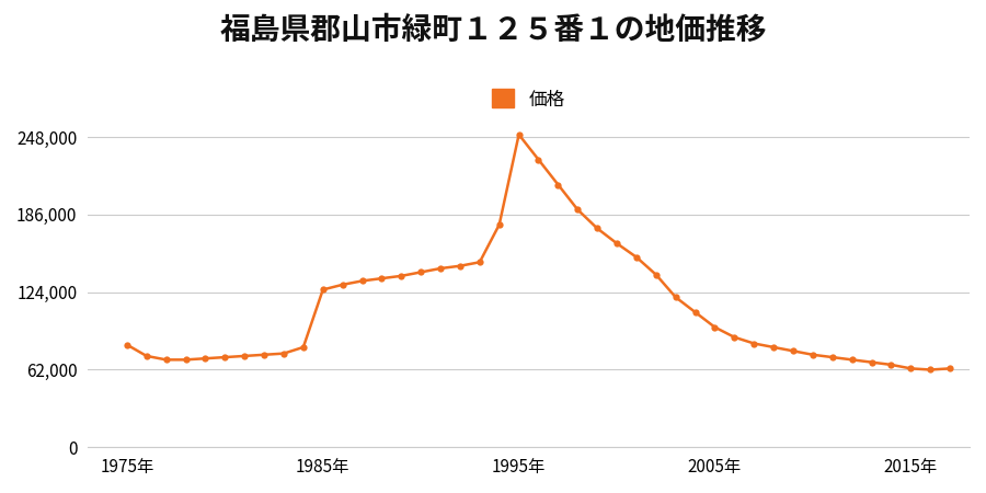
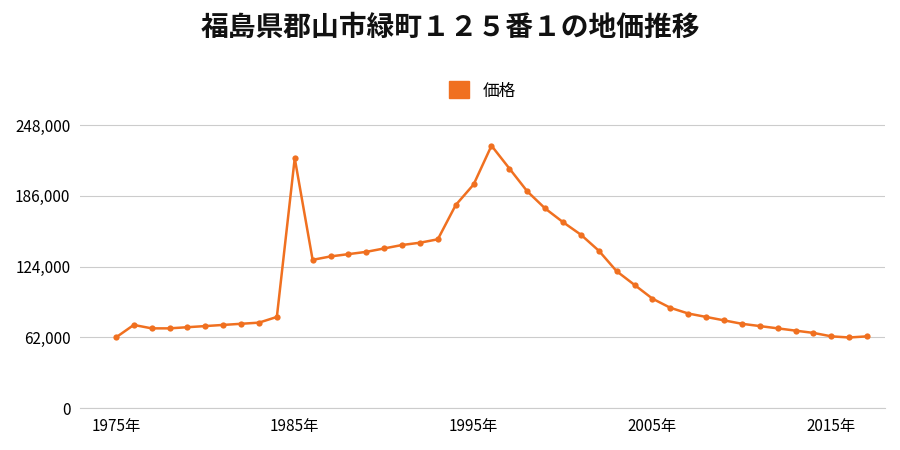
1975年: 82,000 -> 62,000
1985年: 126,000 -> 219,000
1995年: 250,000 -> 196,000
